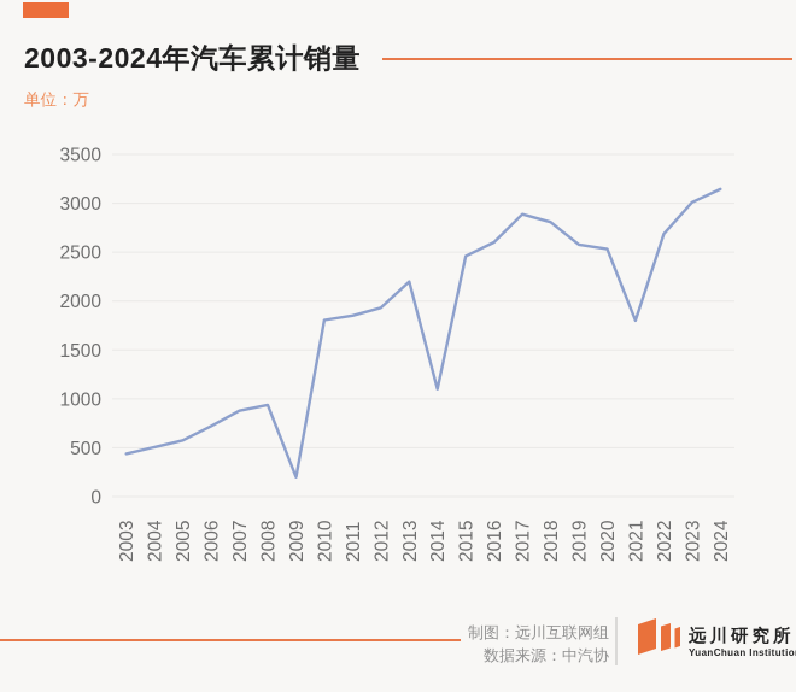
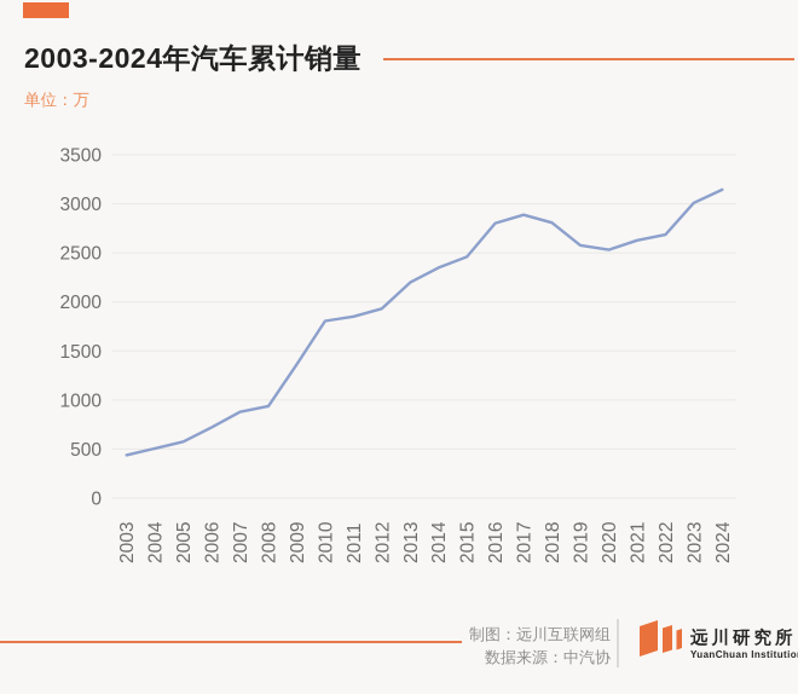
2009: 200 -> 1400
2014: 1100 -> 2300
2016: 2600 -> 2800
2021: 1800 -> 2600
